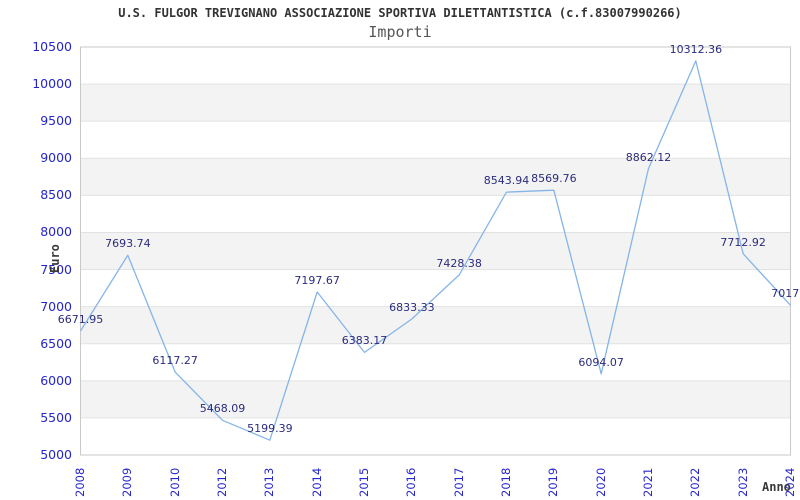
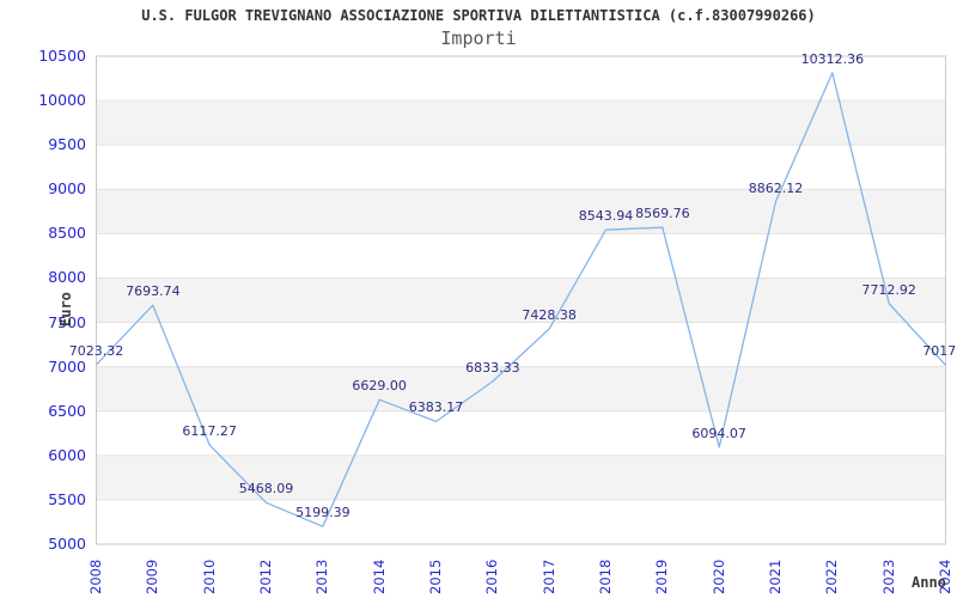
2008: 6671.95 -> 7023.32
2014: 7197.67 -> 6629.00
